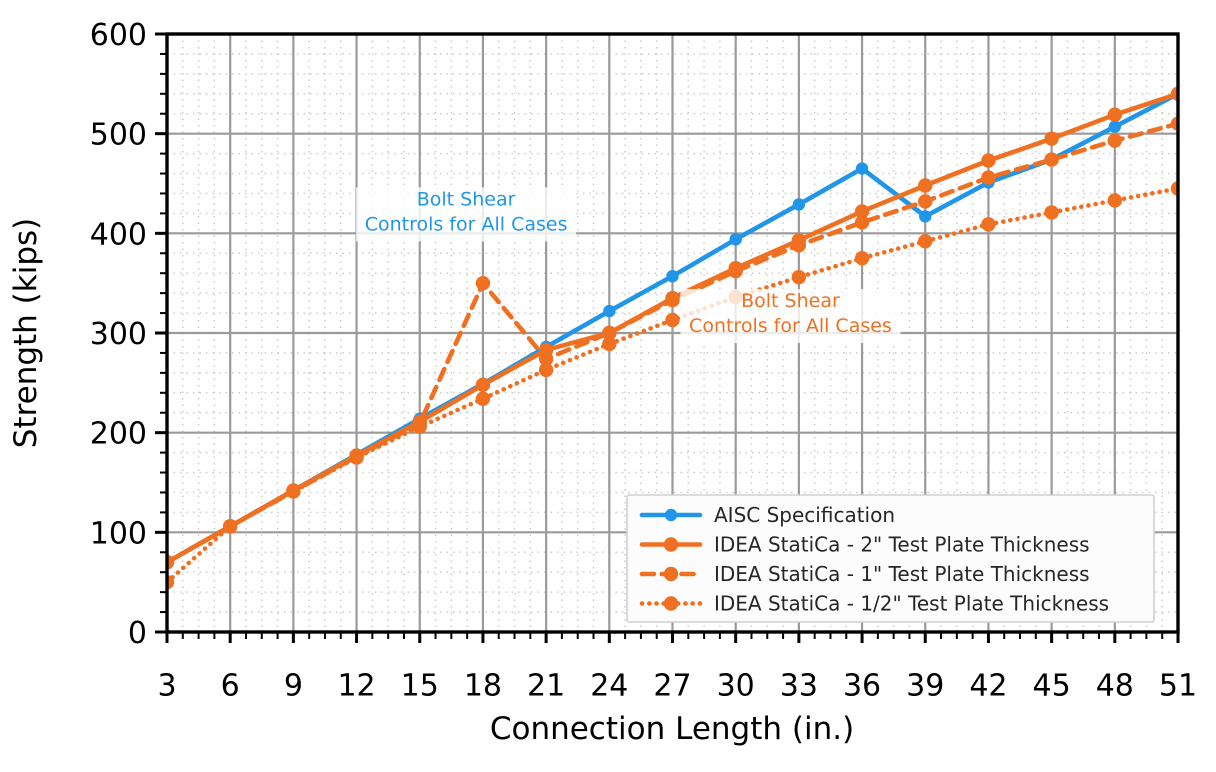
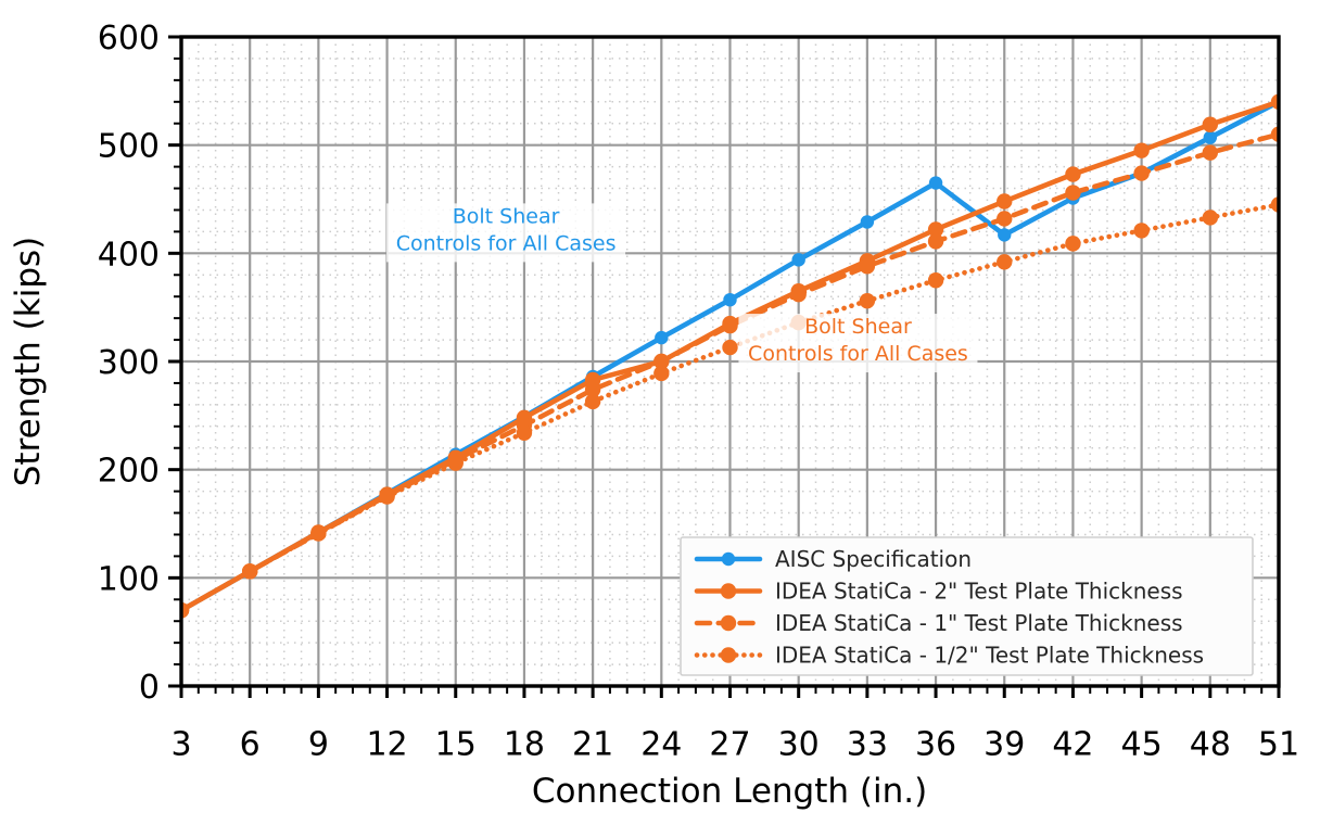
IDEA StatiCa - 1/2" Test Plate Thickness/3: 50 -> 70
IDEA StatiCa - 1" Test Plate Thickness/18: 350 -> 240
